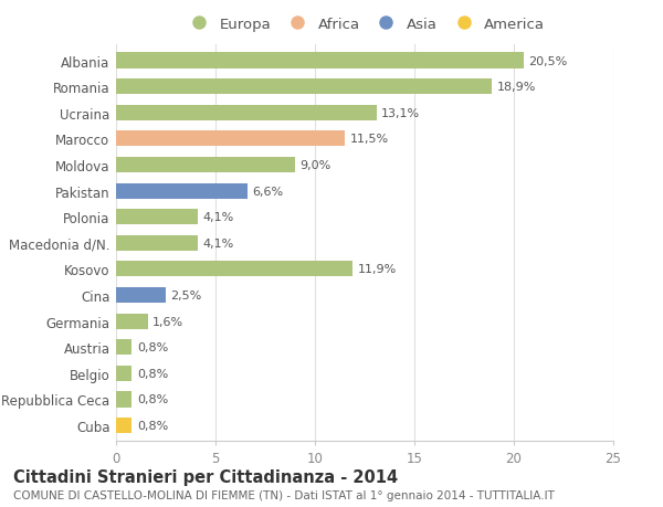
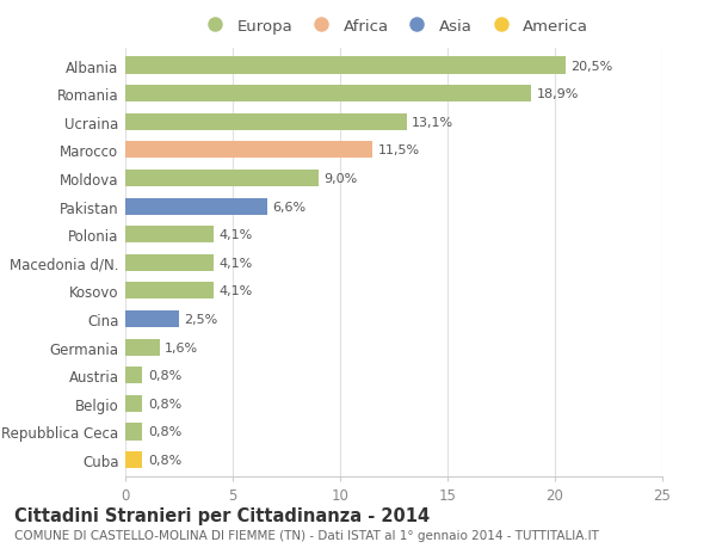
Kosovo: 11,9% -> 4,1%
